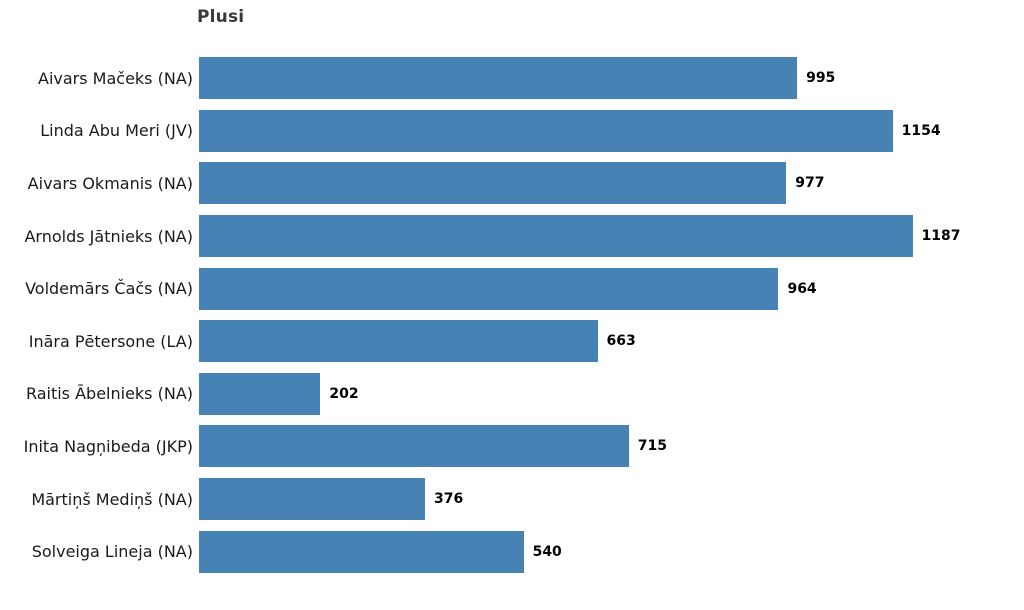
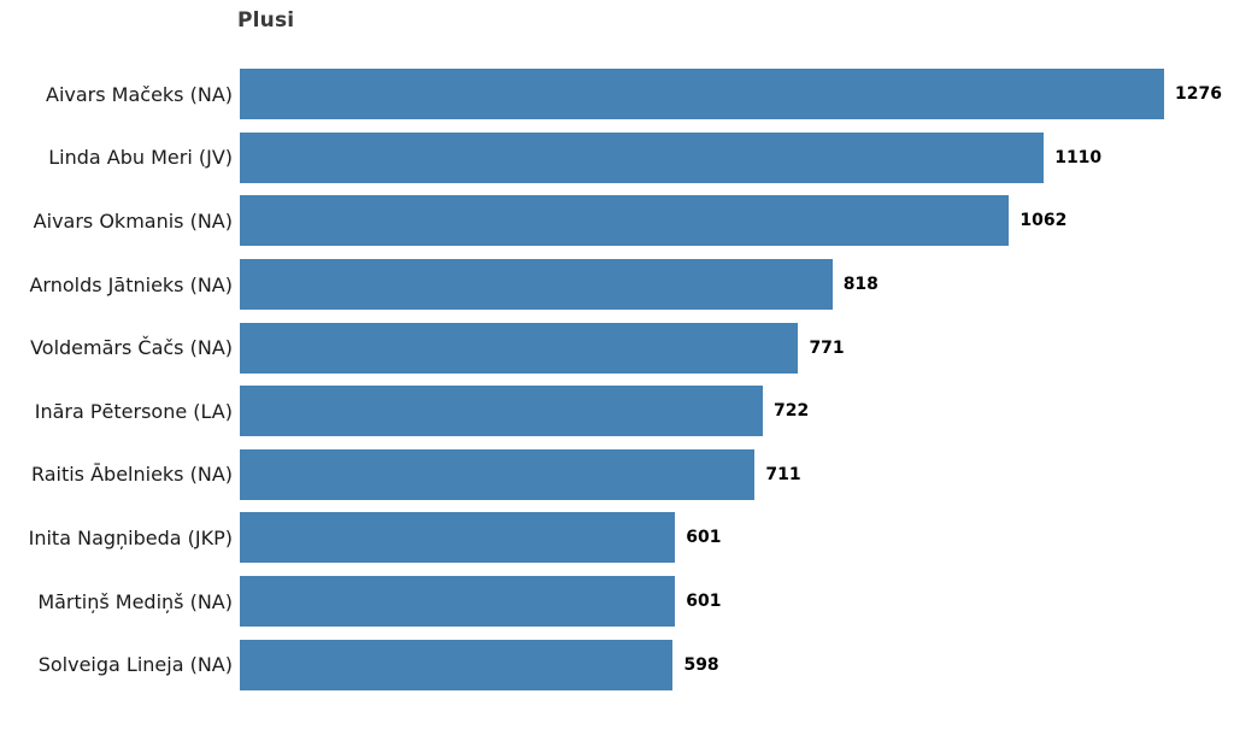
Aivars Mačeks (NA): 995 -> 1276
Linda Abu Meri (JV): 1154 -> 1110
Aivars Okmanis (NA): 977 -> 1062
Arnolds Jātnieks (NA): 1187 -> 818
Voldemārs Čačs (NA): 964 -> 771
Ināra Pētersone (LA): 663 -> 722
Raitis Ābelnieks (NA): 202 -> 711
Inita Nagņibeda (JKP): 715 -> 601
Mārtiņš Mediņš (NA): 376 -> 601
Solveiga Lineja (NA): 540 -> 598
